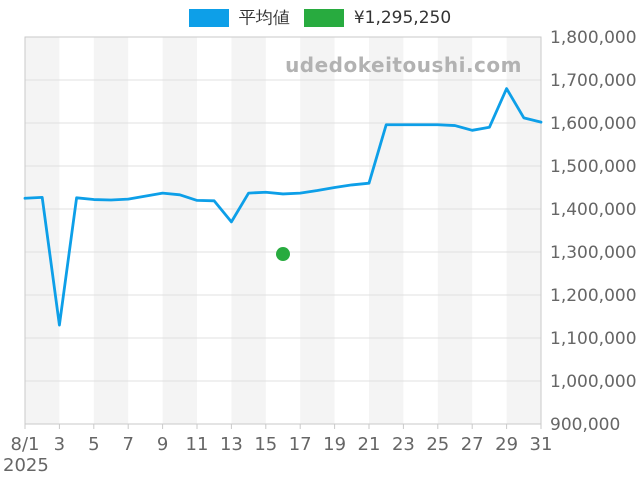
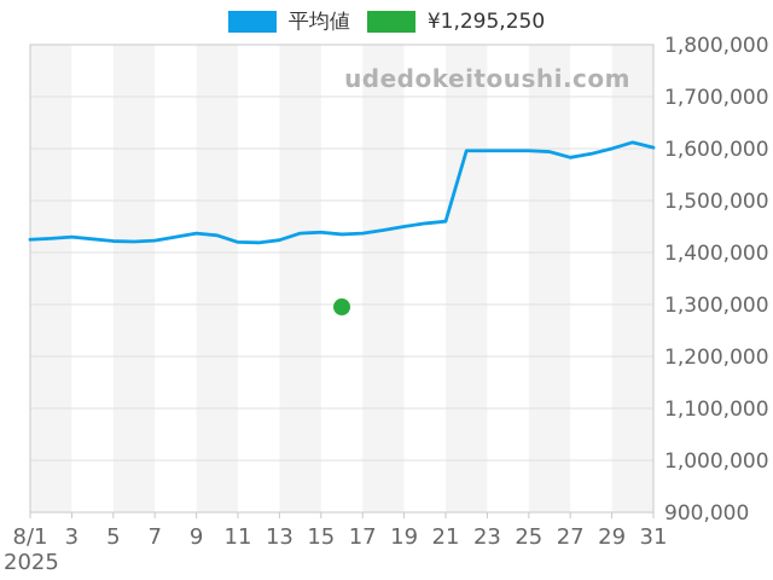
3: 1130000 -> 1430000
13: 1370000 -> 1420000
29: 1680000 -> 1600000
